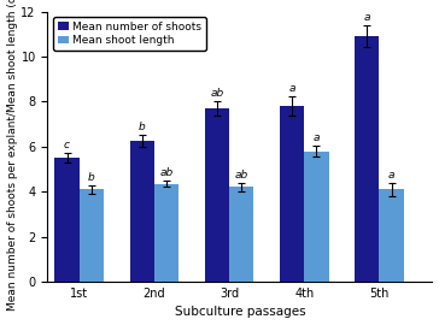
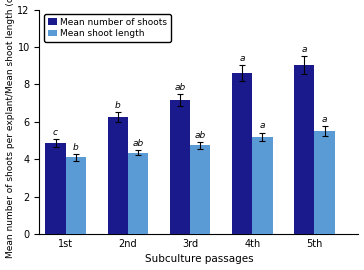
Mean number of shoots/1st: 5.5 -> 4.8
Mean number of shoots/3rd: 7.7 -> 7.2
Mean shoot length/3rd: 4.2 -> 4.8
Mean number of shoots/4th: 7.8 -> 8.6
Mean shoot length/4th: 5.8 -> 5.2
Mean number of shoots/5th: 10.9 -> 9.1
Mean shoot length/5th: 4.1 -> 5.5
